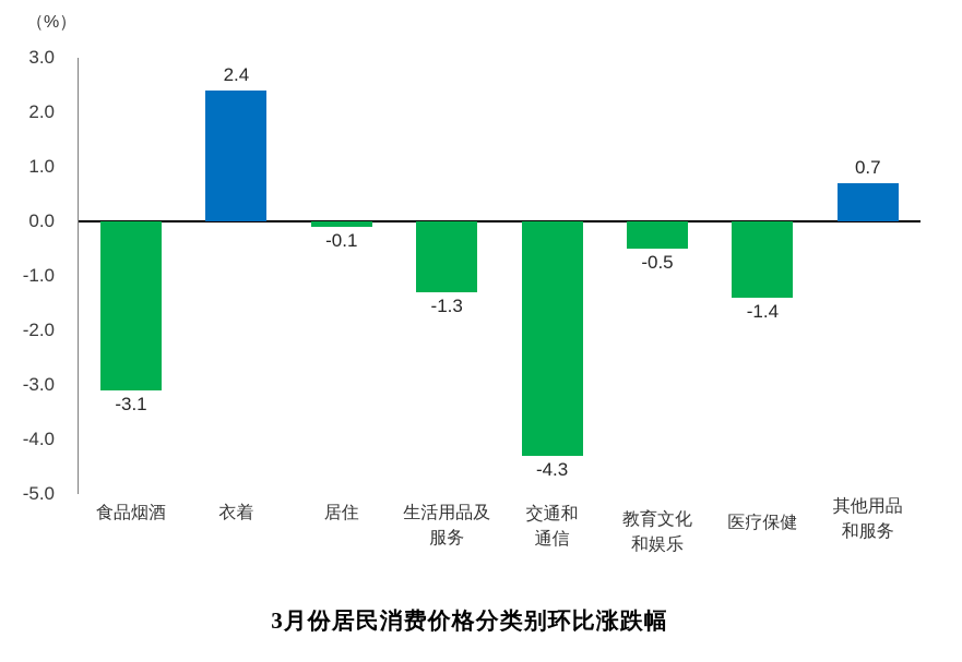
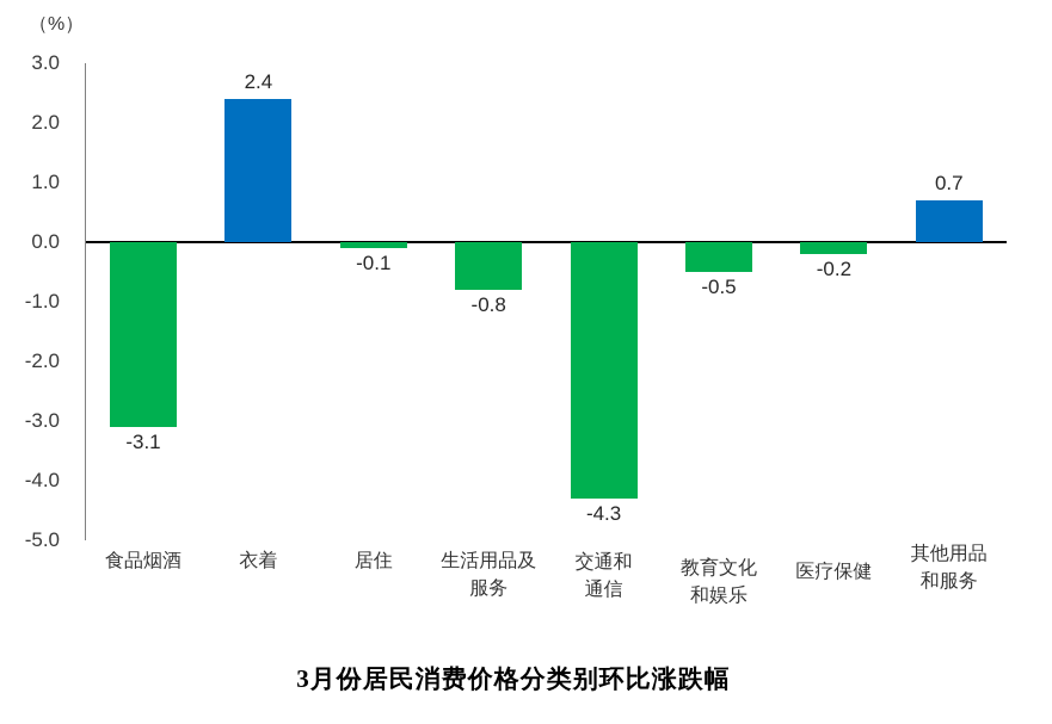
生活用品及服务: -1.3 -> -0.8
医疗保健: -1.4 -> -0.2
